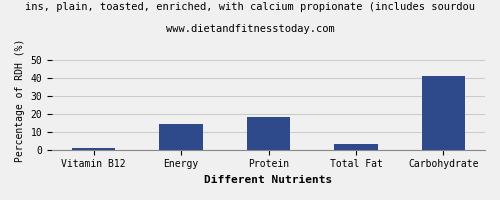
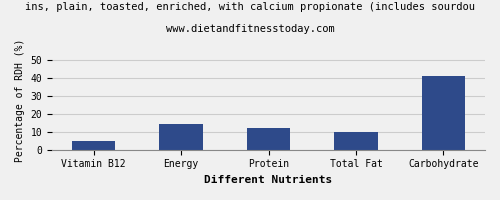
Vitamin B12: 1 -> 5
Protein: 18 -> 12
Total Fat: 3 -> 10
